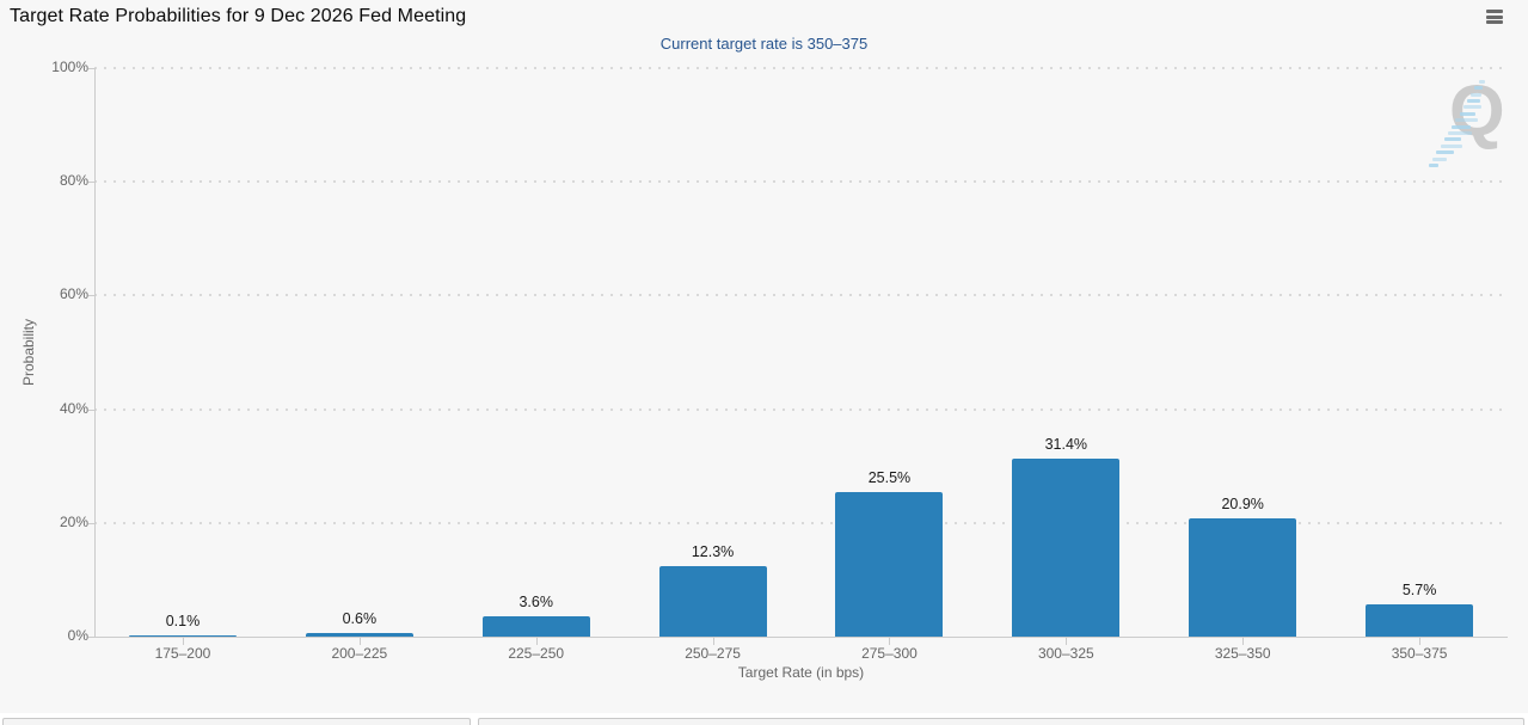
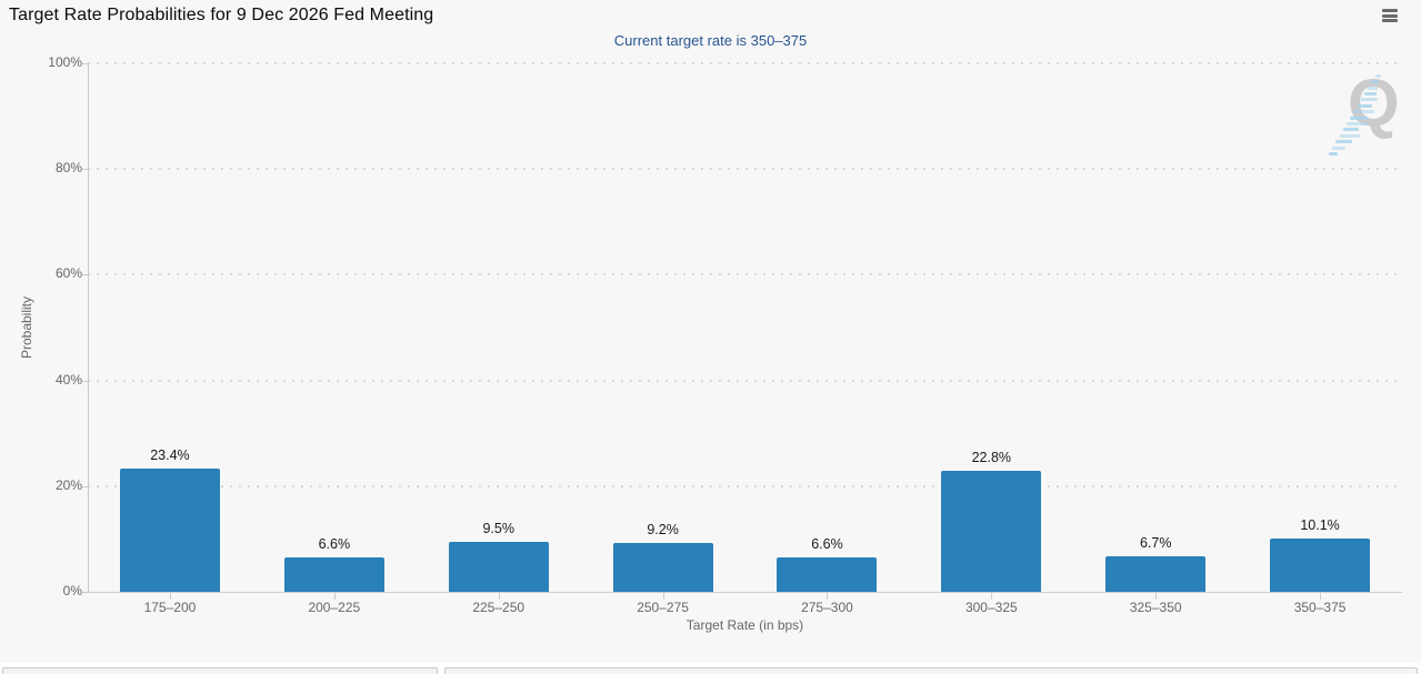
175–200: 0.1% -> 23.4%
200–225: 0.6% -> 6.6%
225–250: 3.6% -> 9.5%
250–275: 12.3% -> 9.2%
275–300: 25.5% -> 6.6%
300–325: 31.4% -> 22.8%
325–350: 20.9% -> 6.7%
350–375: 5.7% -> 10.1%
